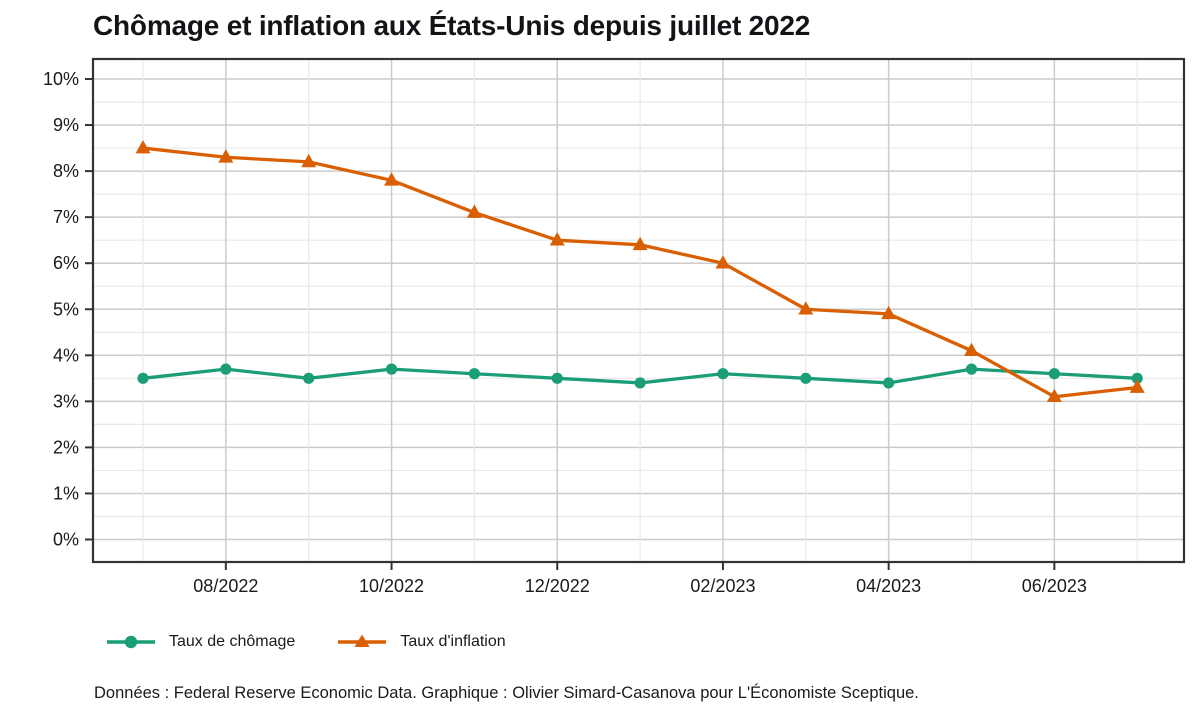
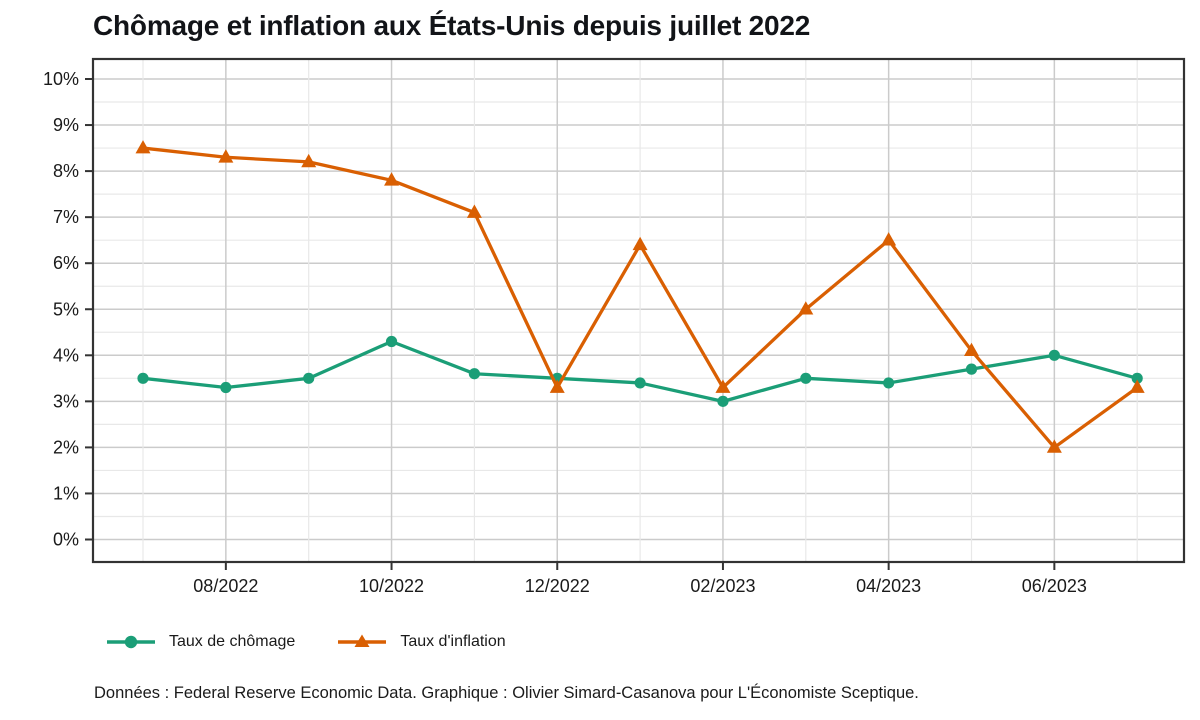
Taux de chômage/08/2022: 3.7% -> 3.3%
Taux de chômage/10/2022: 3.7% -> 4.3%
Taux d'inflation/12/2022: 6.5% -> 3.3%
Taux de chômage/02/2023: 3.6% -> 3.0%
Taux d'inflation/02/2023: 6.0% -> 3.3%
Taux d'inflation/04/2023: 4.9% -> 6.5%
Taux de chômage/06/2023: 3.6% -> 4.0%
Taux d'inflation/06/2023: 3.1% -> 2.0%
